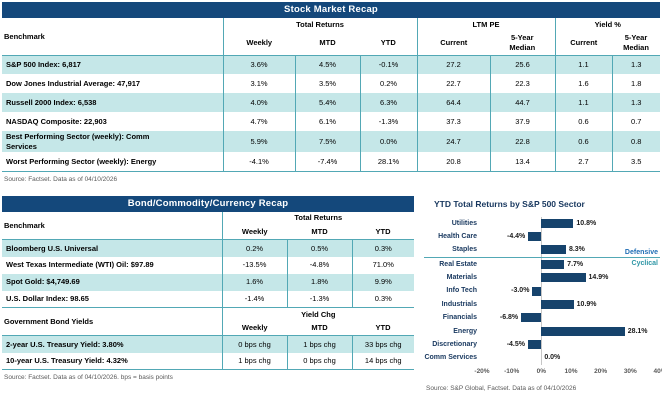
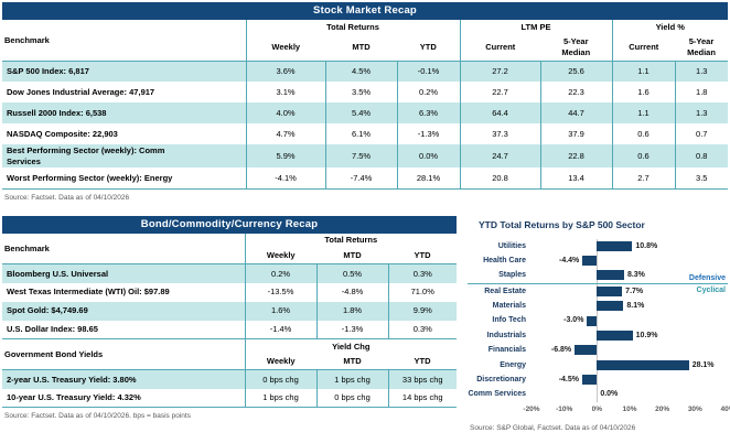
Materials: 14.9% -> 8.1%
